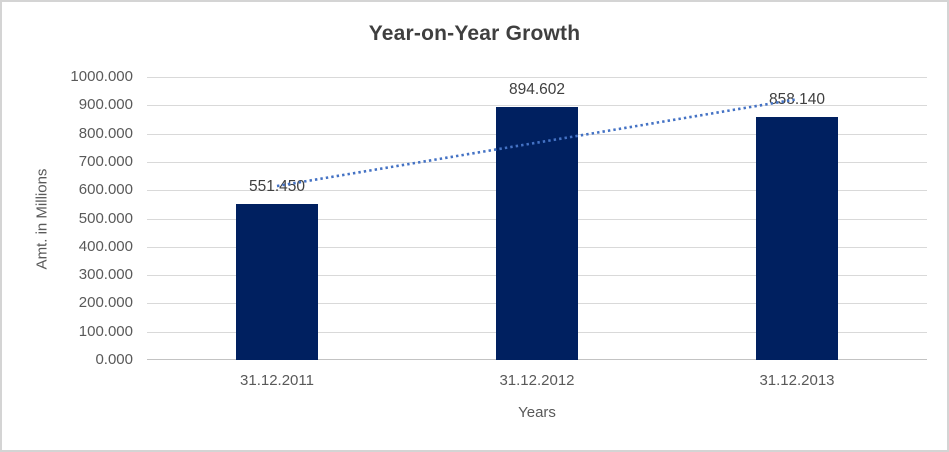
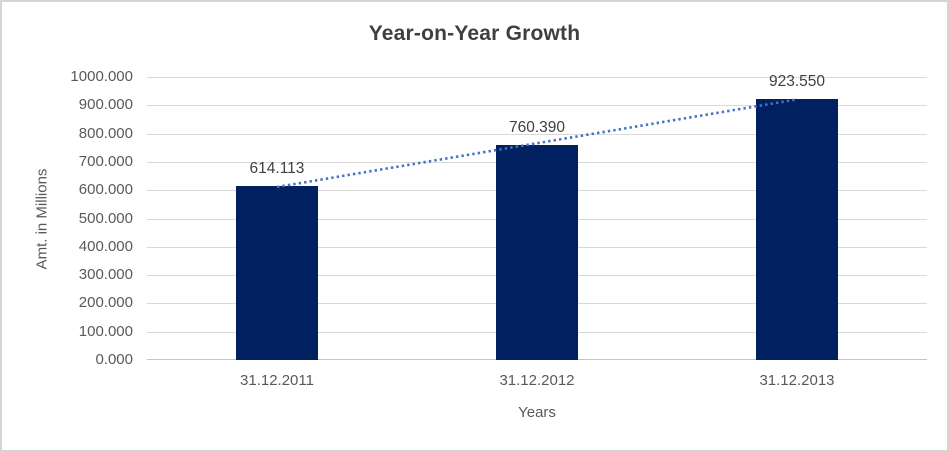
31.12.2011: 551.450 -> 614.113
31.12.2012: 894.602 -> 760.390
31.12.2013: 858.140 -> 923.550
